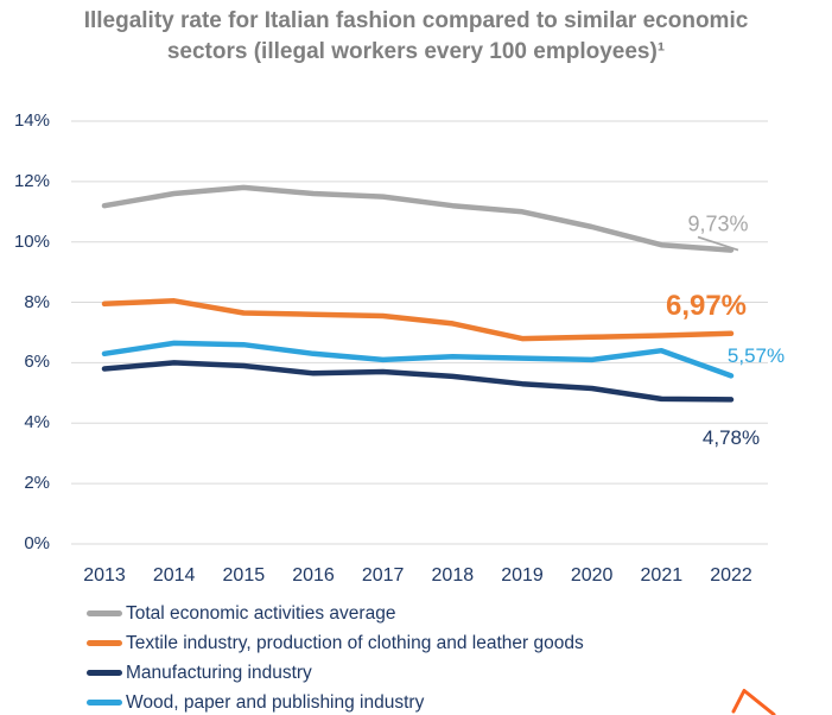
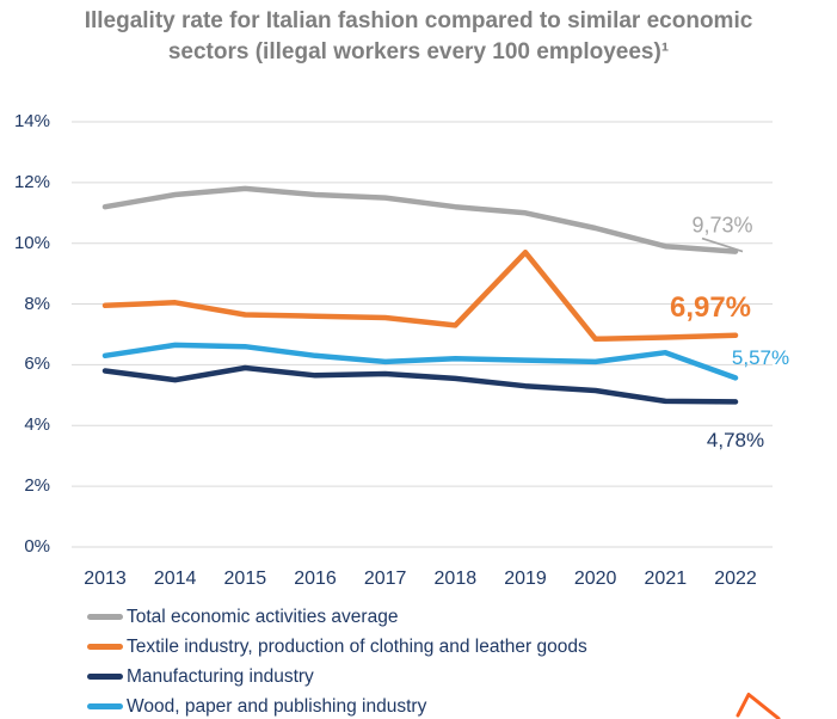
Manufacturing industry/2014: 6.0% -> 5.5%
Textile industry, production of clothing and leather goods/2019: 6.8% -> 9.7%
